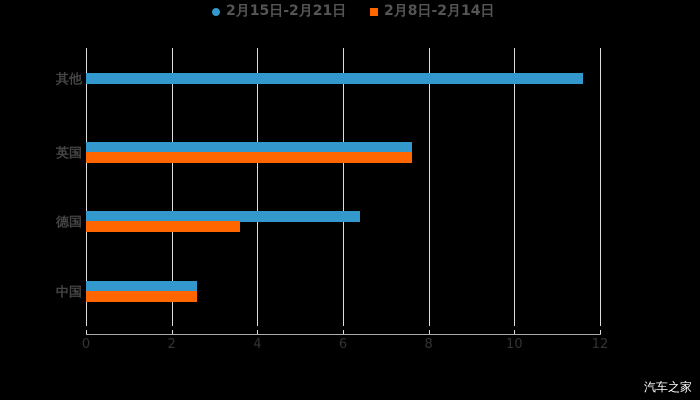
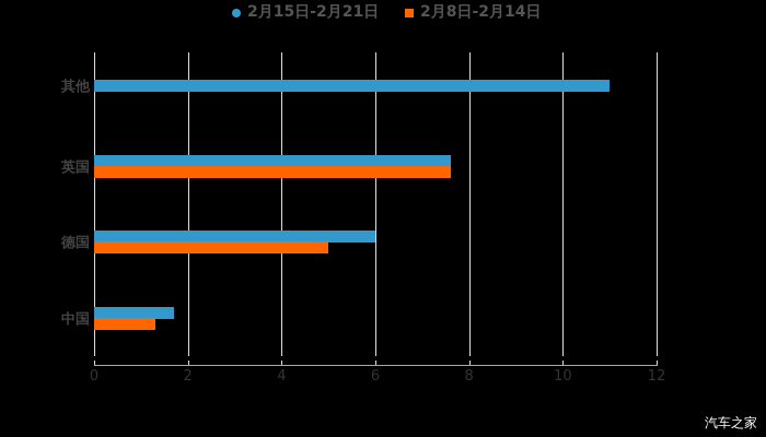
2月15日-2月21日/其他: 11.6 -> 11.0
2月15日-2月21日/德国: 6.4 -> 6.0
2月8日-2月14日/德国: 3.6 -> 5.0
2月15日-2月21日/中国: 2.6 -> 1.7
2月8日-2月14日/中国: 2.6 -> 1.3
